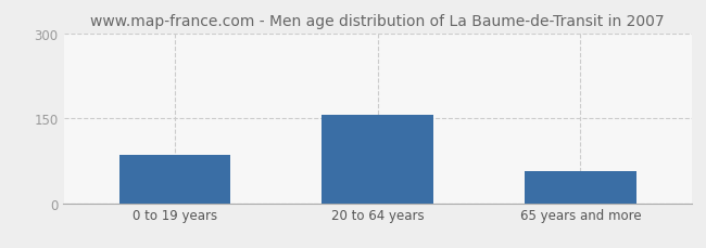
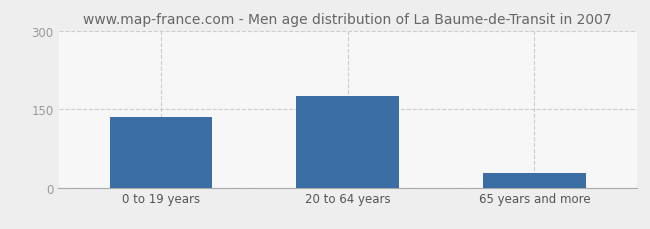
0 to 19 years: 86 -> 136
20 to 64 years: 156 -> 175
65 years and more: 56 -> 28
